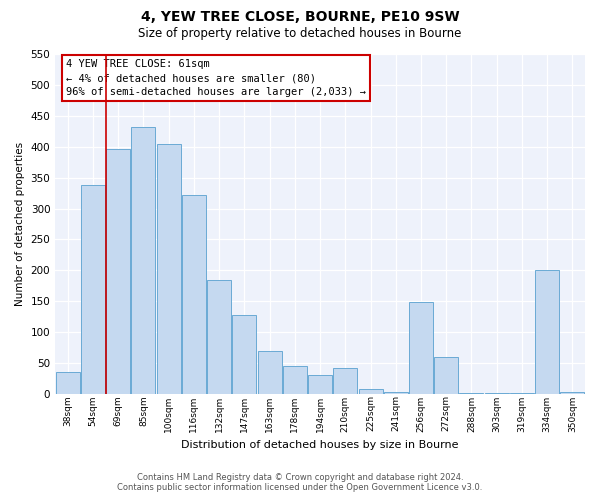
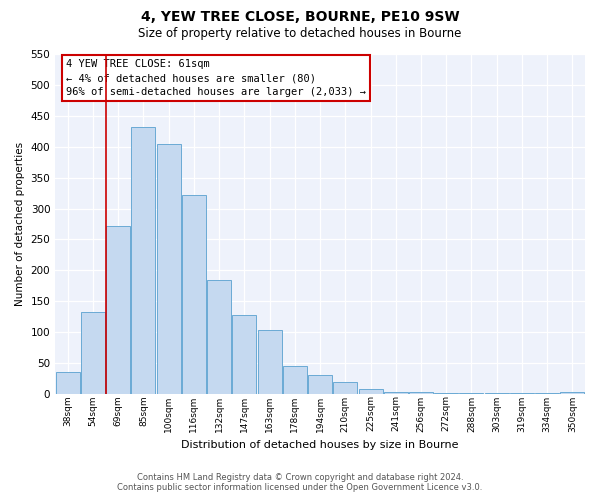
54sqm: 338 -> 133
69sqm: 396 -> 272
163sqm: 70 -> 103
210sqm: 42 -> 20
256sqm: 148 -> 3
272sqm: 60 -> 2
334sqm: 200 -> 1
